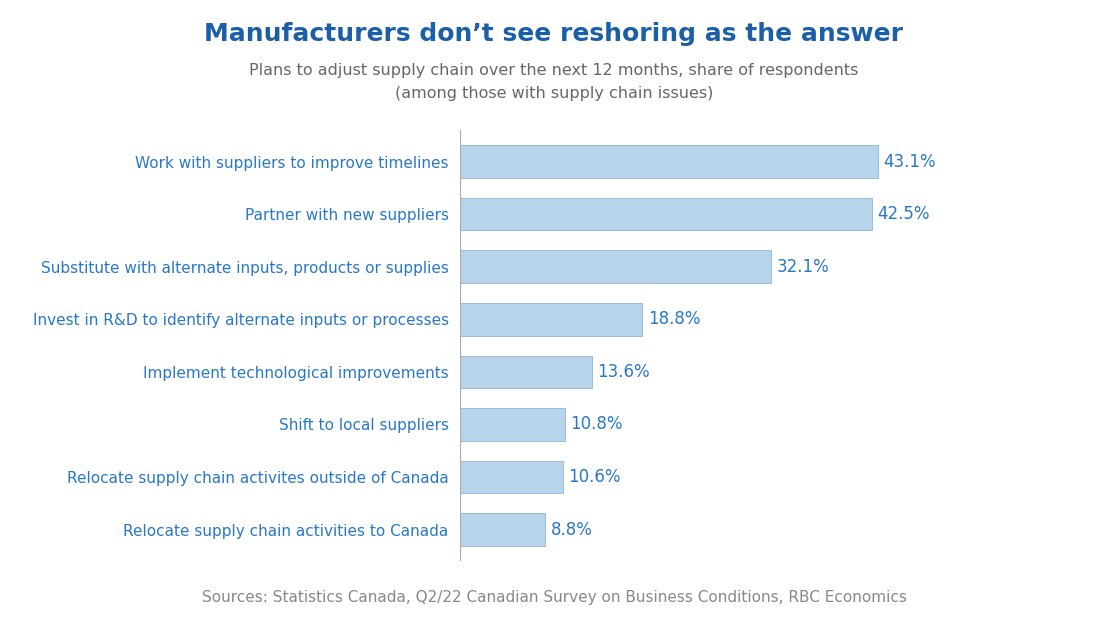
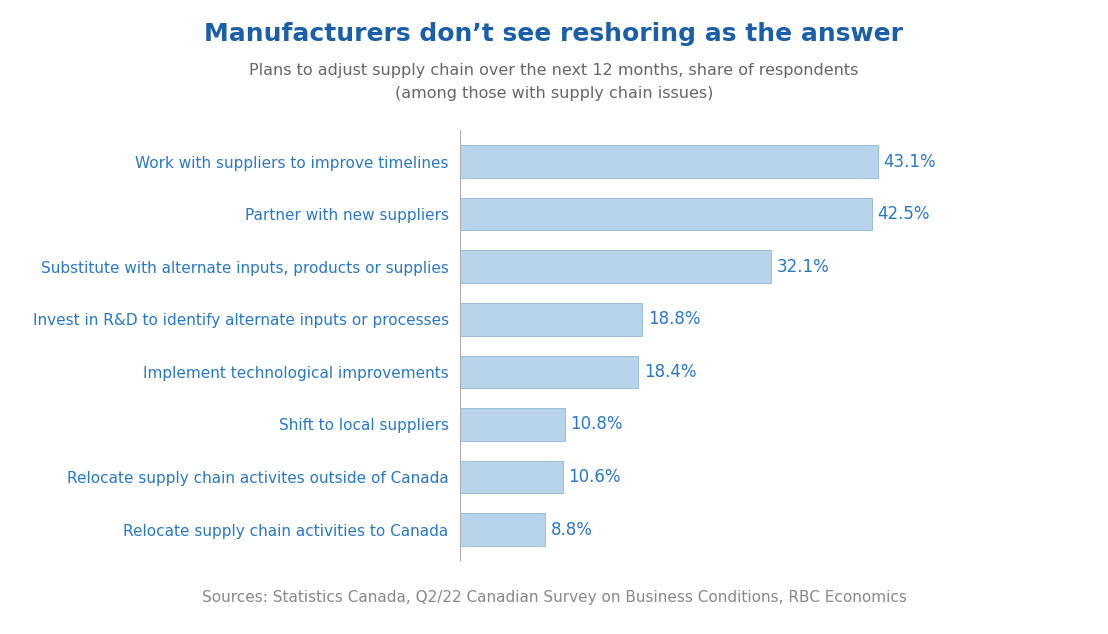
Implement technological improvements: 13.6% -> 18.4%
